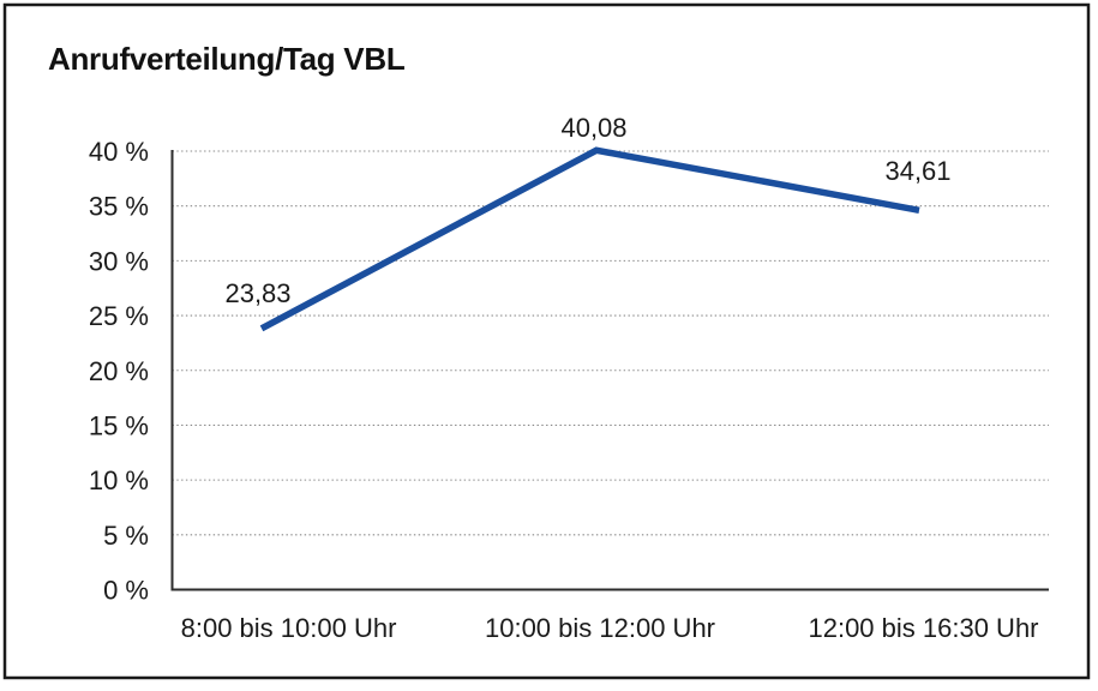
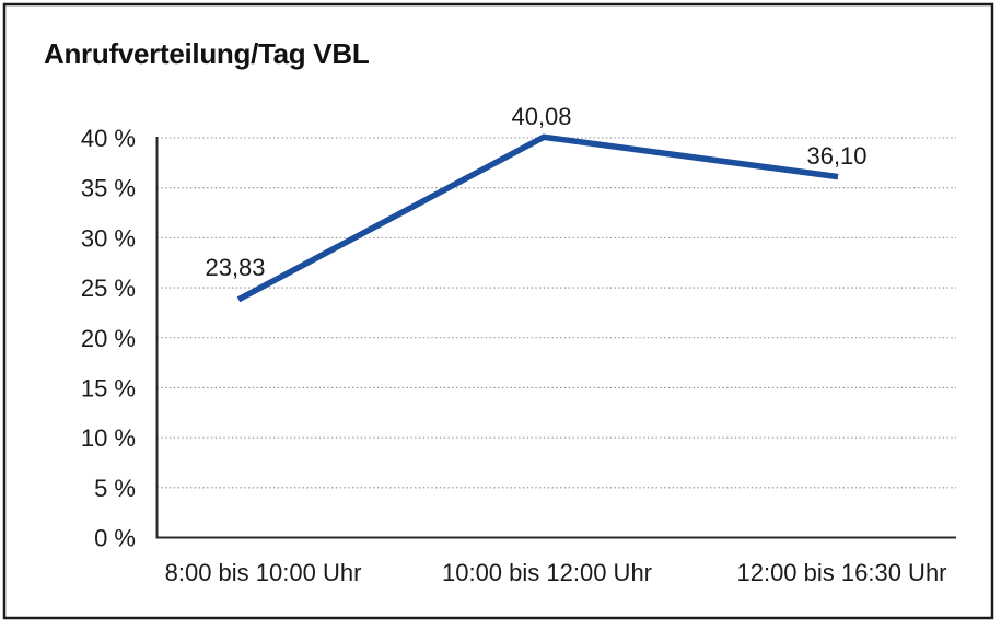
12:00 bis 16:30 Uhr: 34,61 -> 36,10
